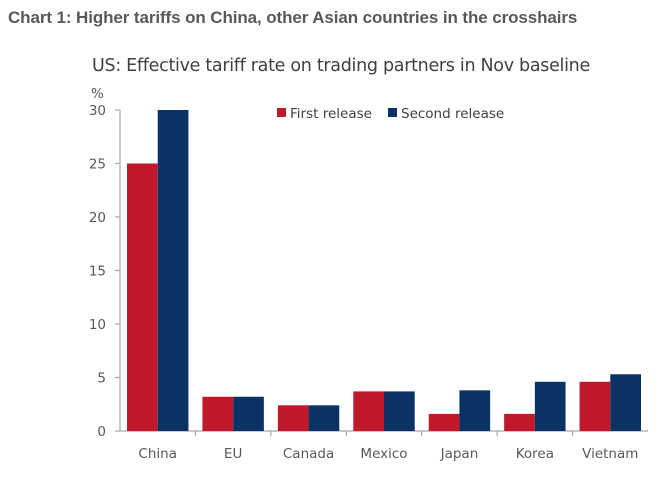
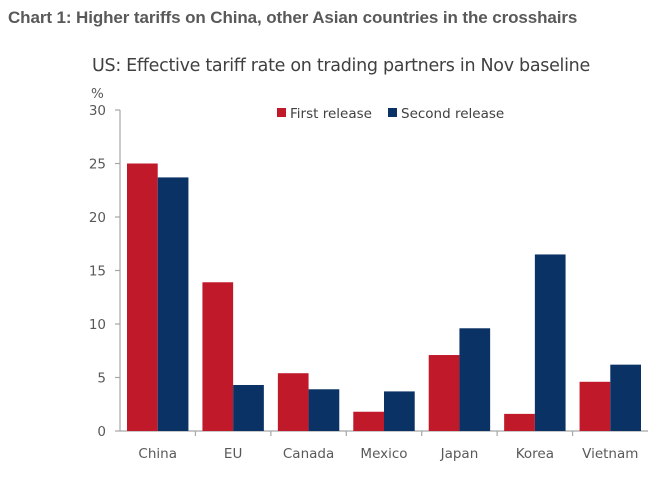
Second release/China: 30.0 -> 23.7
First release/EU: 3.2 -> 13.9
Second release/EU: 3.2 -> 4.3
First release/Canada: 2.4 -> 5.4
Second release/Canada: 2.4 -> 3.9
First release/Mexico: 3.7 -> 1.8
First release/Japan: 1.6 -> 7.1
Second release/Japan: 3.8 -> 9.6
Second release/Korea: 4.6 -> 16.5
Second release/Vietnam: 5.3 -> 6.2
